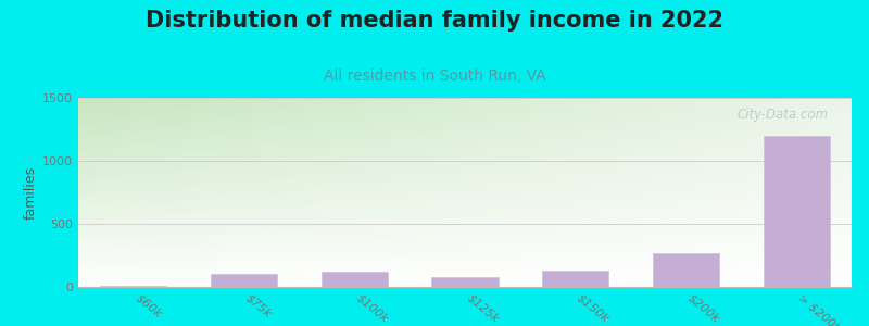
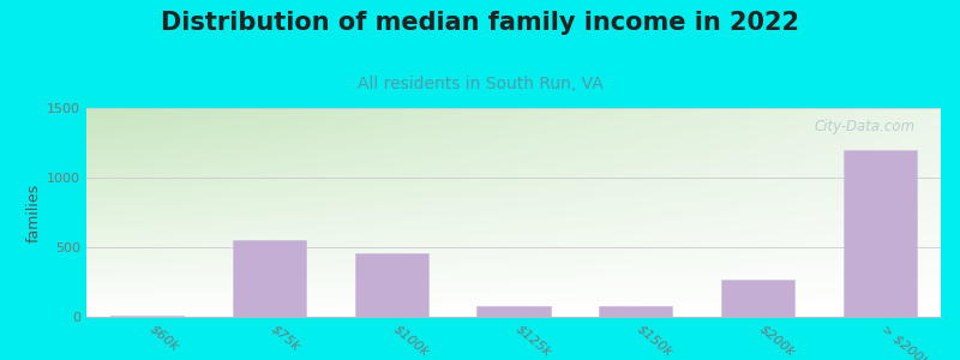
$75k: 100 -> 550
$100k: 120 -> 460
$150k: 130 -> 80
